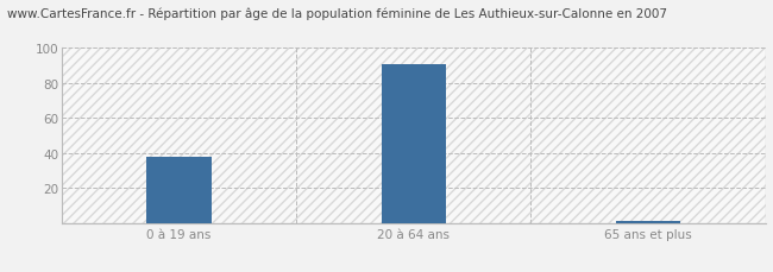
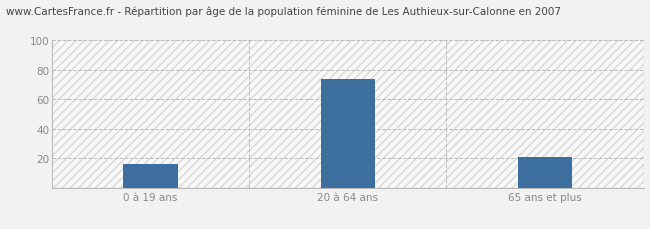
0 à 19 ans: 38 -> 16
20 à 64 ans: 91 -> 74
65 ans et plus: 1 -> 21
